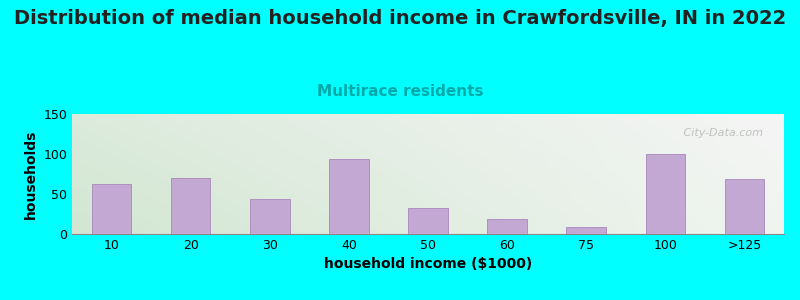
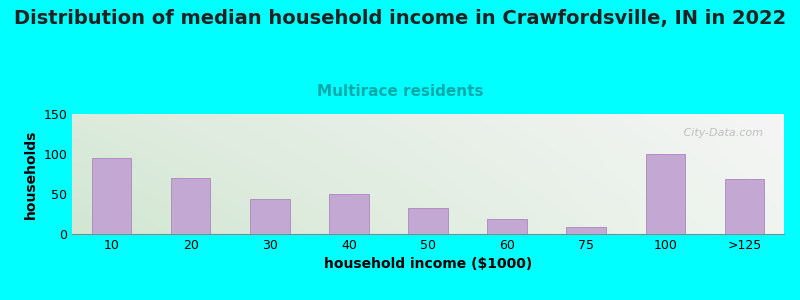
10: 62 -> 95
40: 94 -> 50
